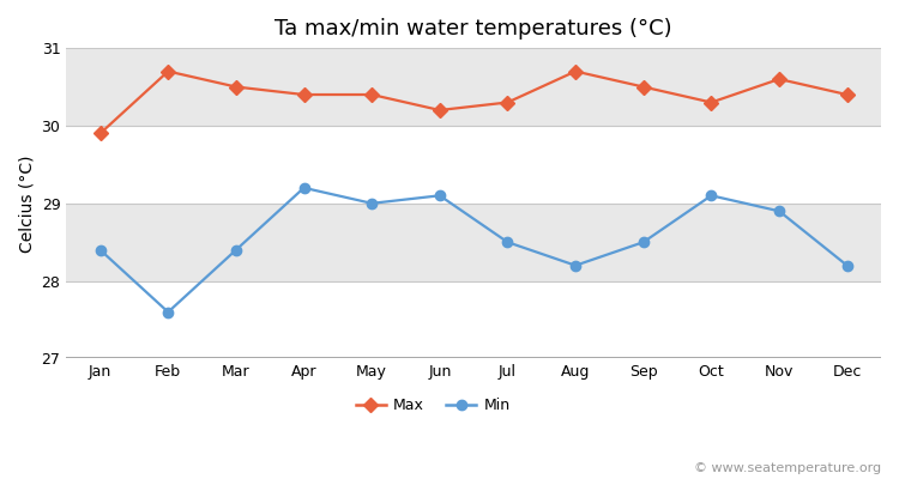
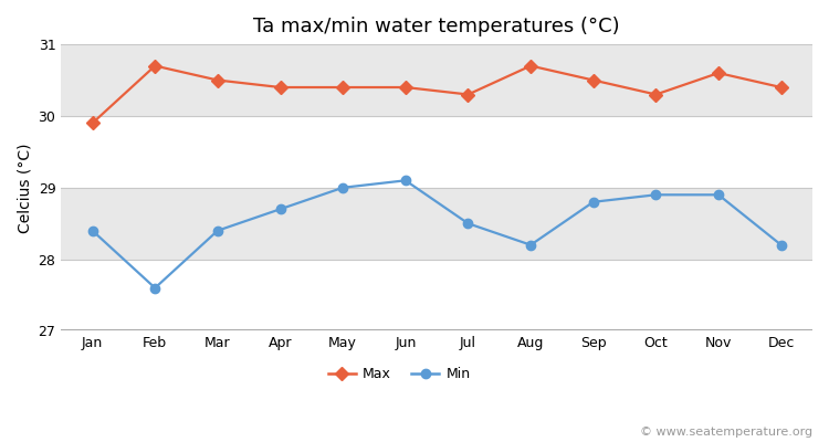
Min/Apr: 29.2 -> 28.7
Max/Jun: 30.2 -> 30.4
Min/Sep: 28.5 -> 28.8
Min/Oct: 29.1 -> 28.9
